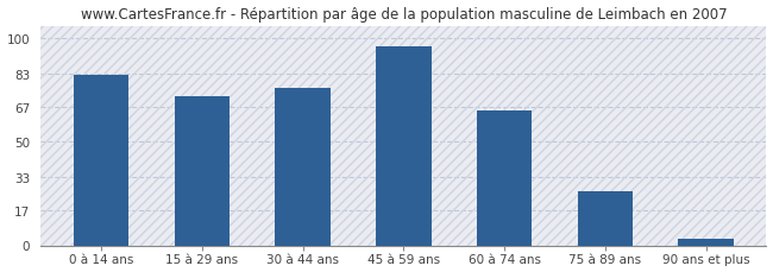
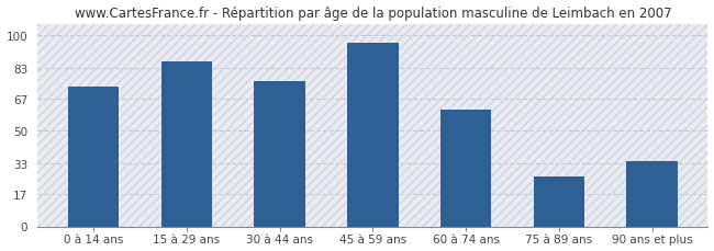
0 à 14 ans: 82 -> 73
15 à 29 ans: 72 -> 86
60 à 74 ans: 65 -> 61
90 ans et plus: 3 -> 34
